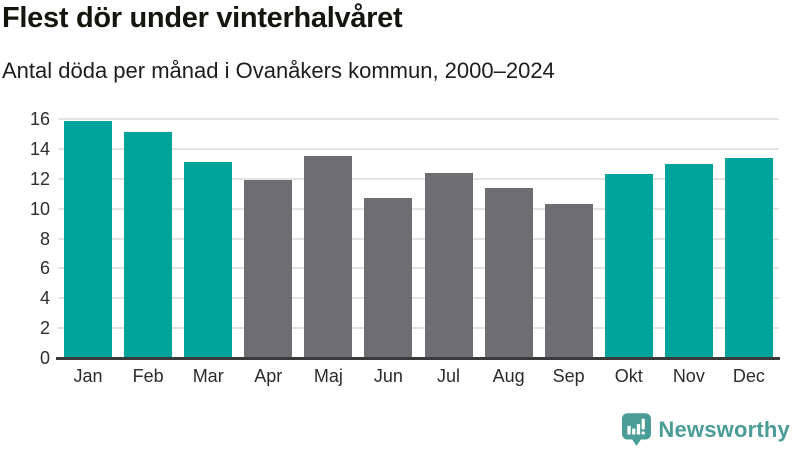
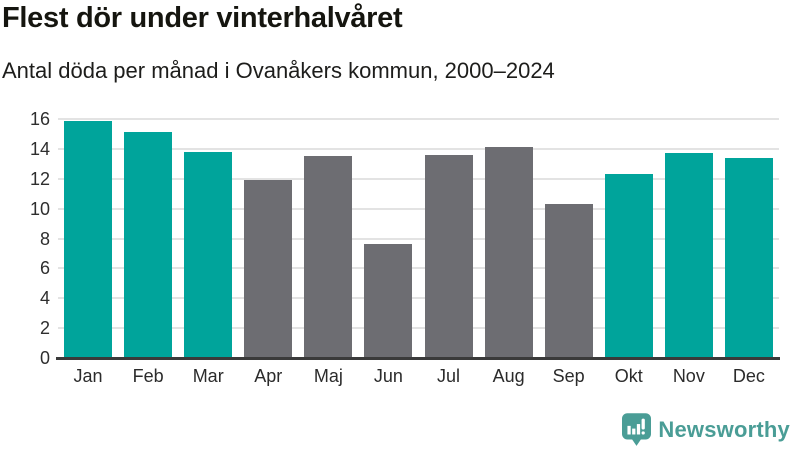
Mar: 13.1 -> 13.8
Jun: 10.7 -> 7.6
Jul: 12.4 -> 13.6
Aug: 11.4 -> 14.1
Nov: 13.0 -> 13.7
